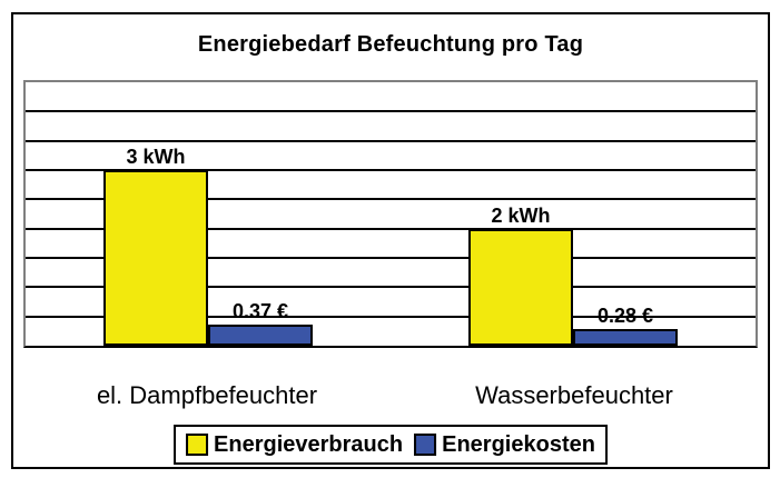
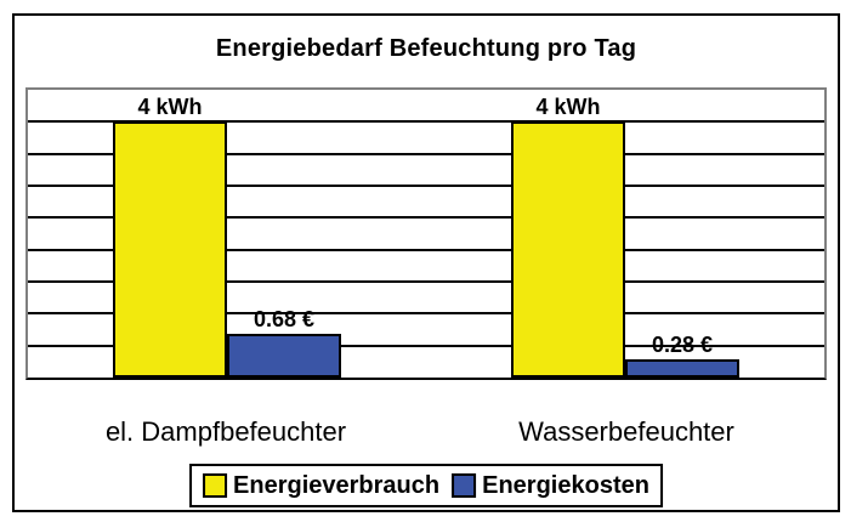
Energieverbrauch/el. Dampfbefeuchter: 3 -> 4
Energiekosten/el. Dampfbefeuchter: 0.37 -> 0.68
Energieverbrauch/Wasserbefeuchter: 2 -> 4
